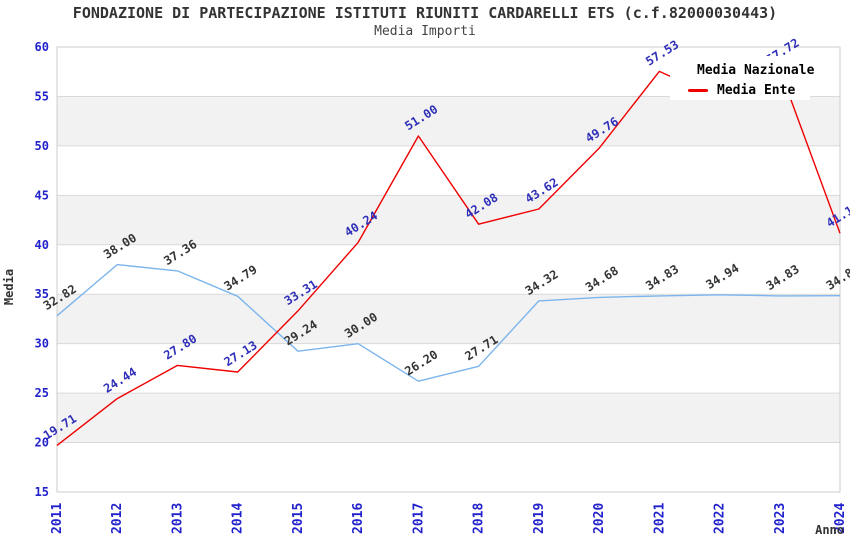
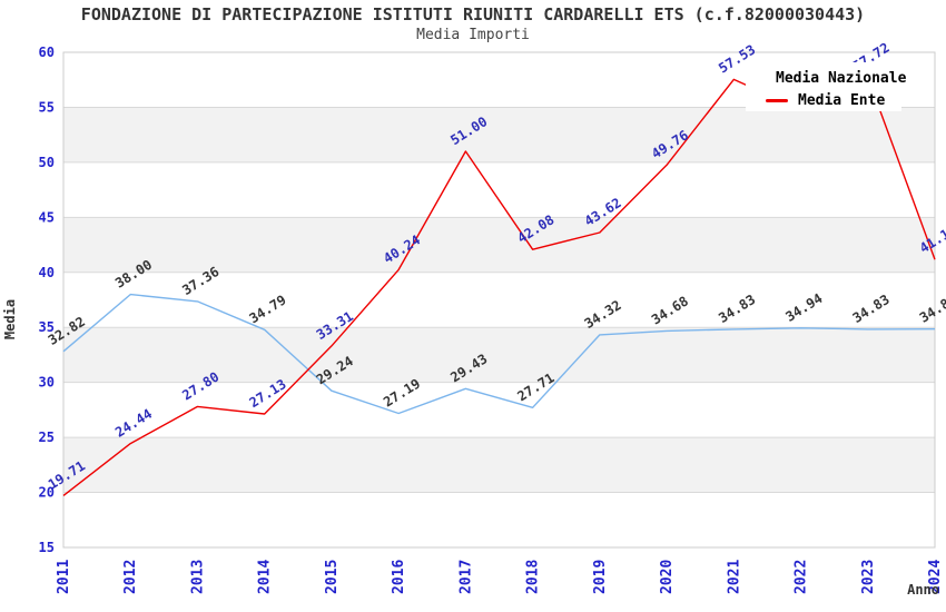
Media Nazionale/2016: 30.00 -> 27.19
Media Nazionale/2017: 26.20 -> 29.43
